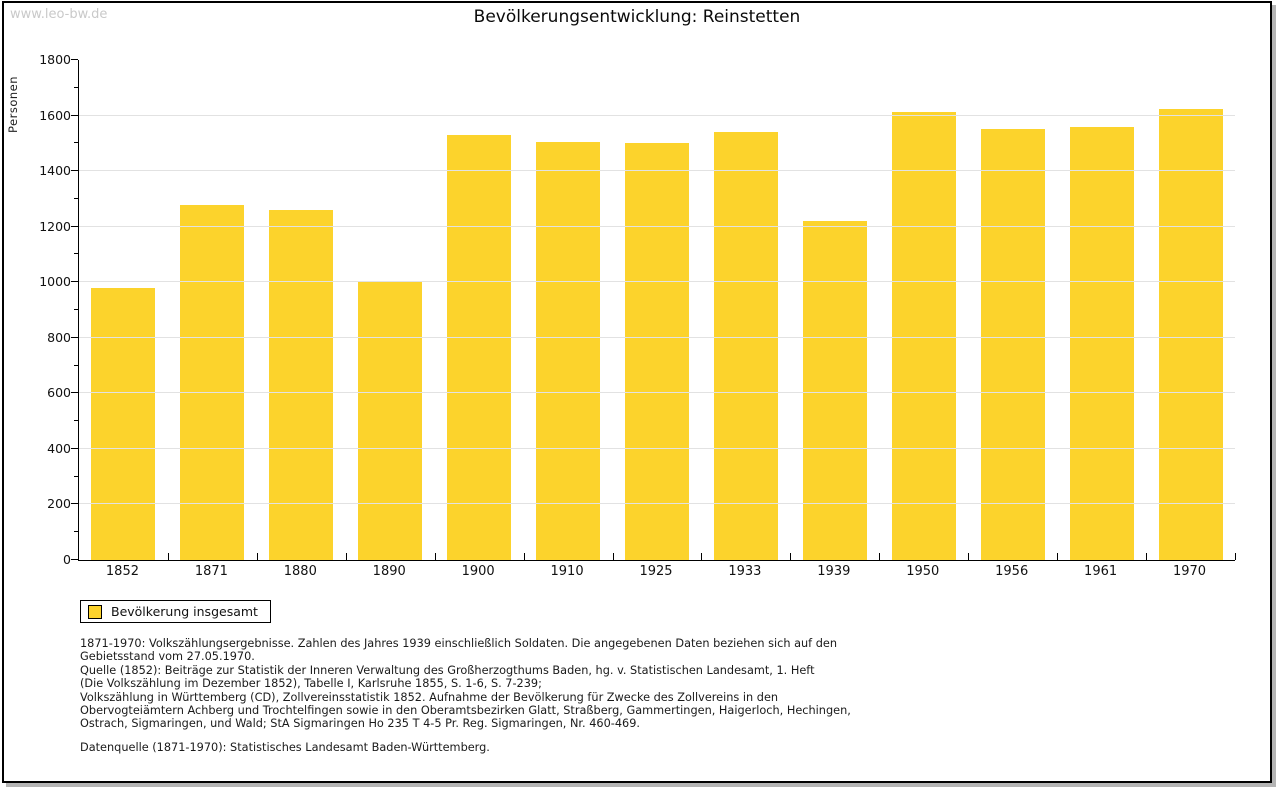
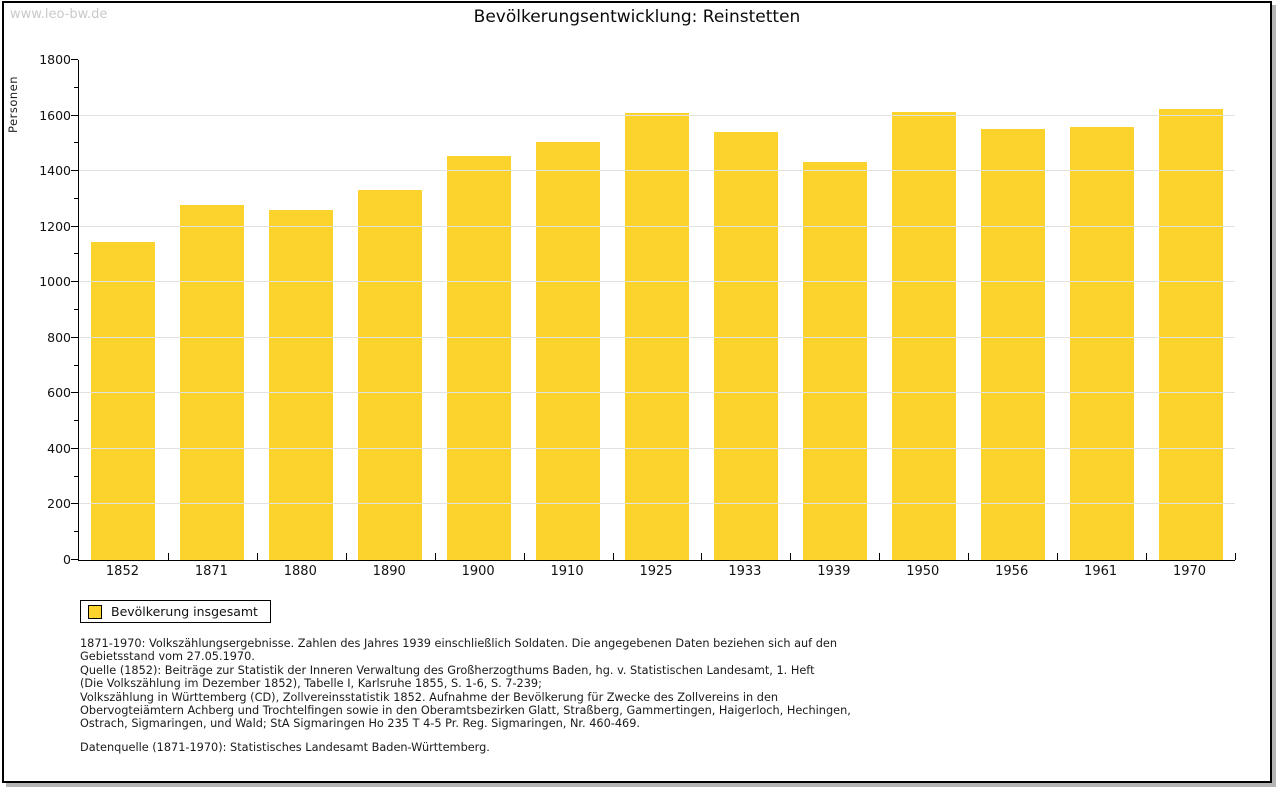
1852: 980 -> 1140
1890: 1000 -> 1330
1900: 1530 -> 1460
1925: 1500 -> 1610
1939: 1220 -> 1430
